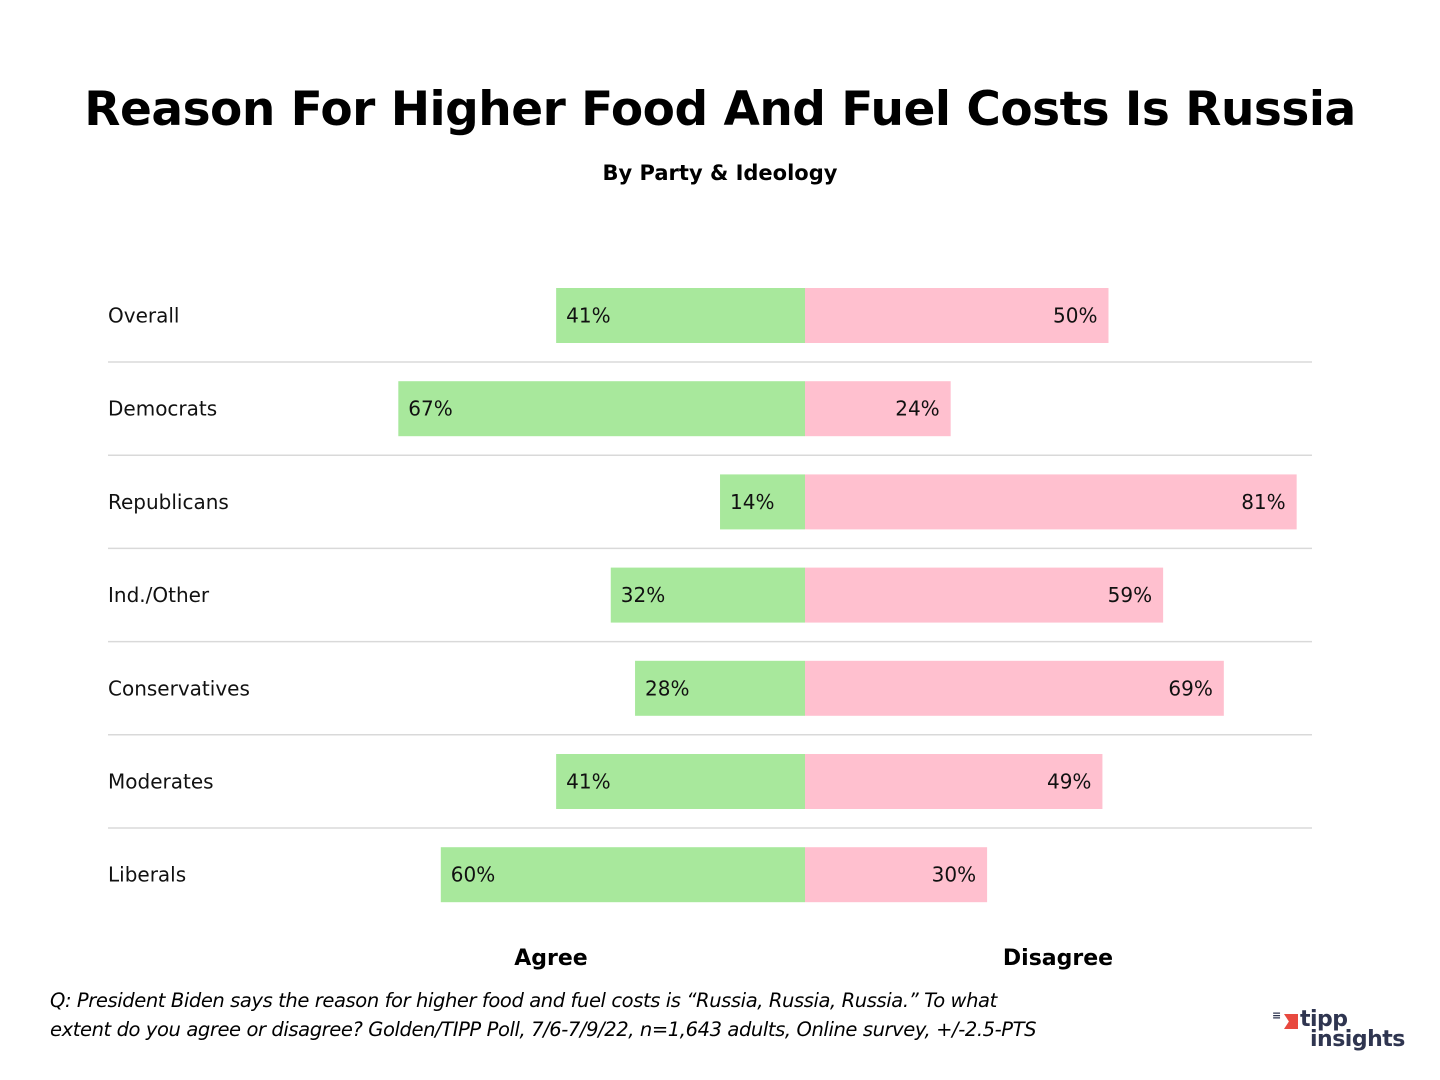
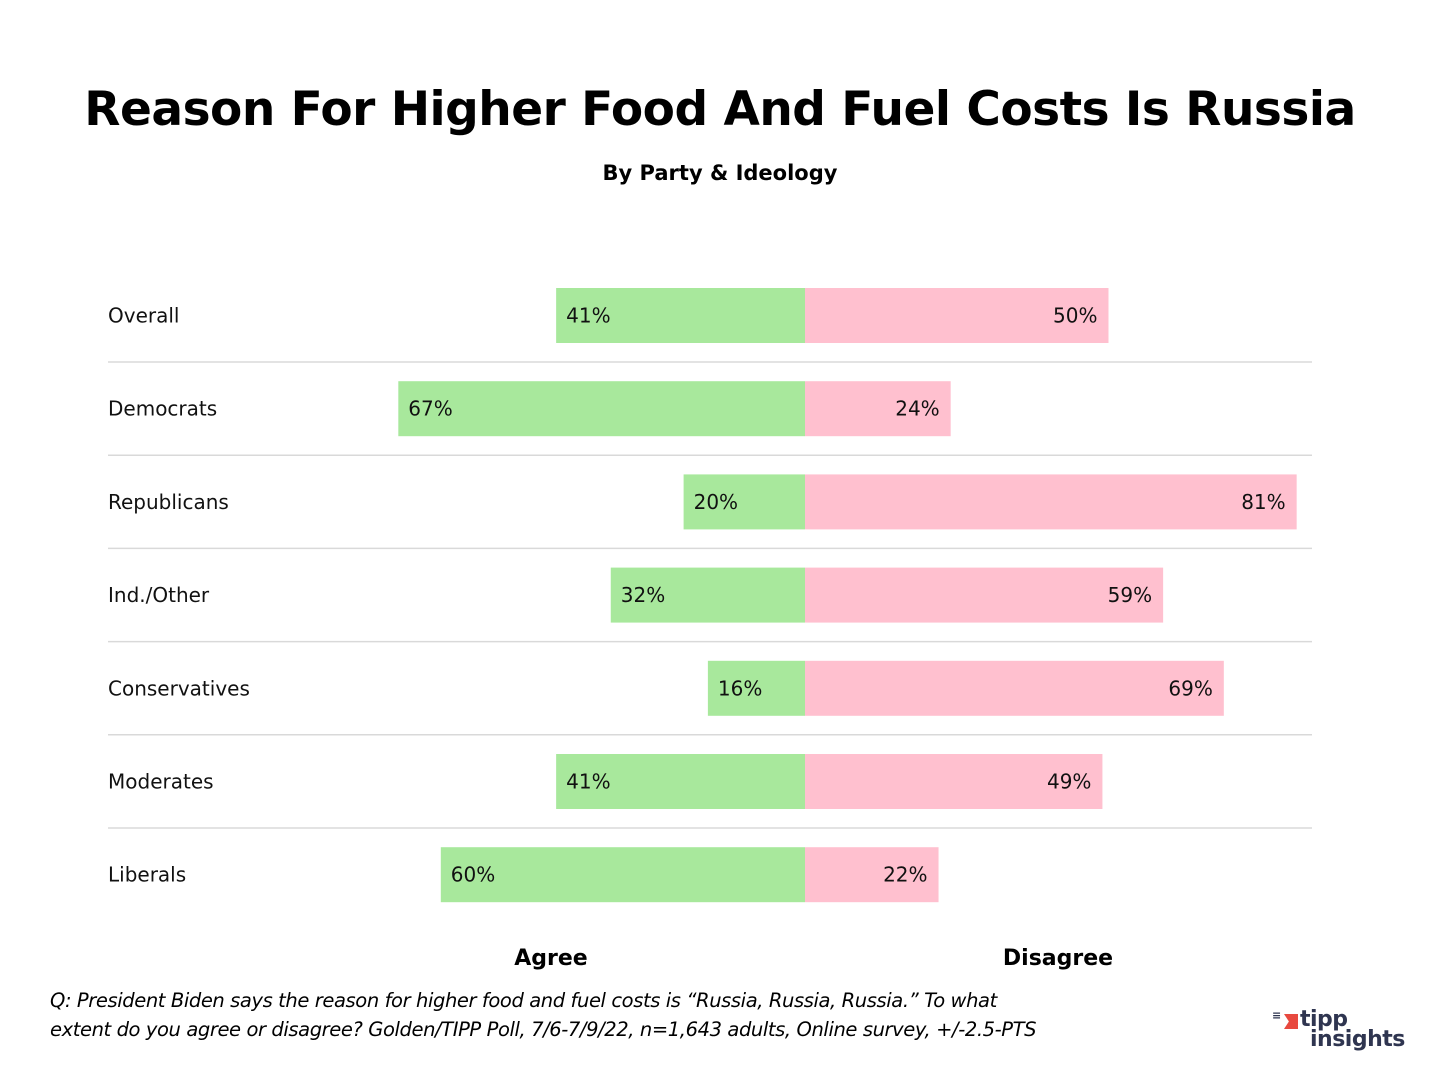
Agree/Republicans: 14% -> 20%
Agree/Conservatives: 28% -> 16%
Disagree/Liberals: 30% -> 22%
